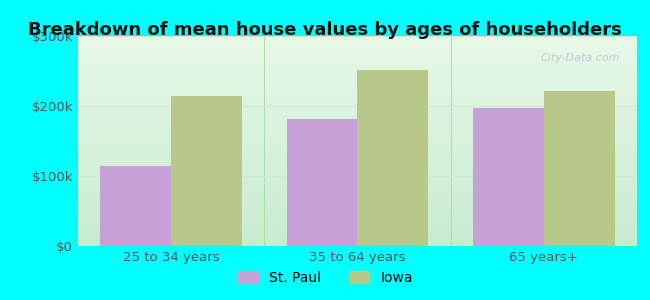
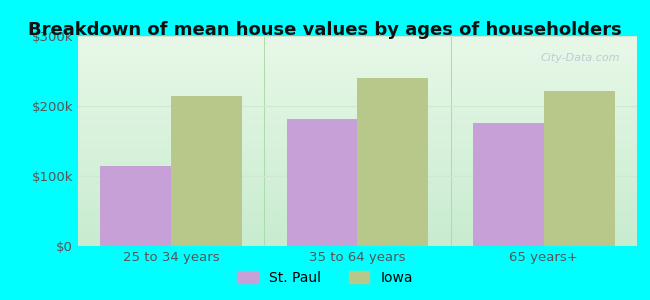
Iowa/35 to 64 years: $252k -> $240k
St. Paul/65 years+: $197k -> $176k
